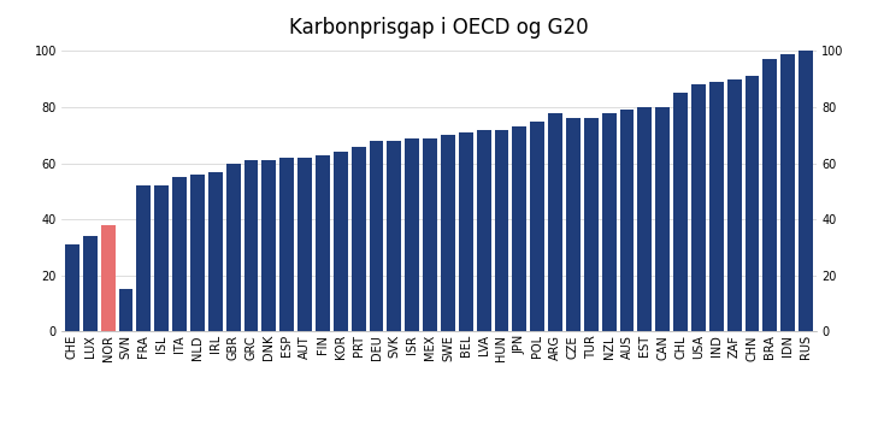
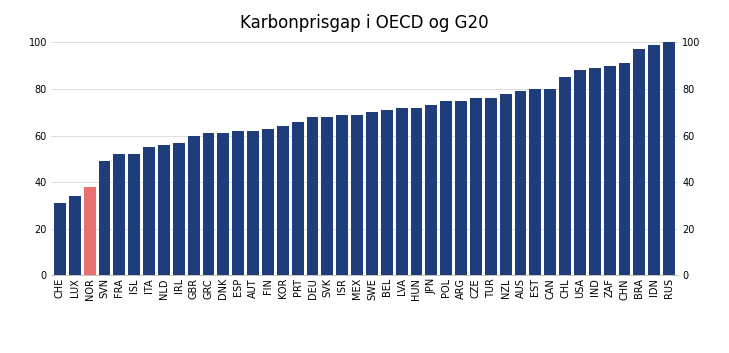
SVN: 15 -> 49
ARG: 78 -> 75
